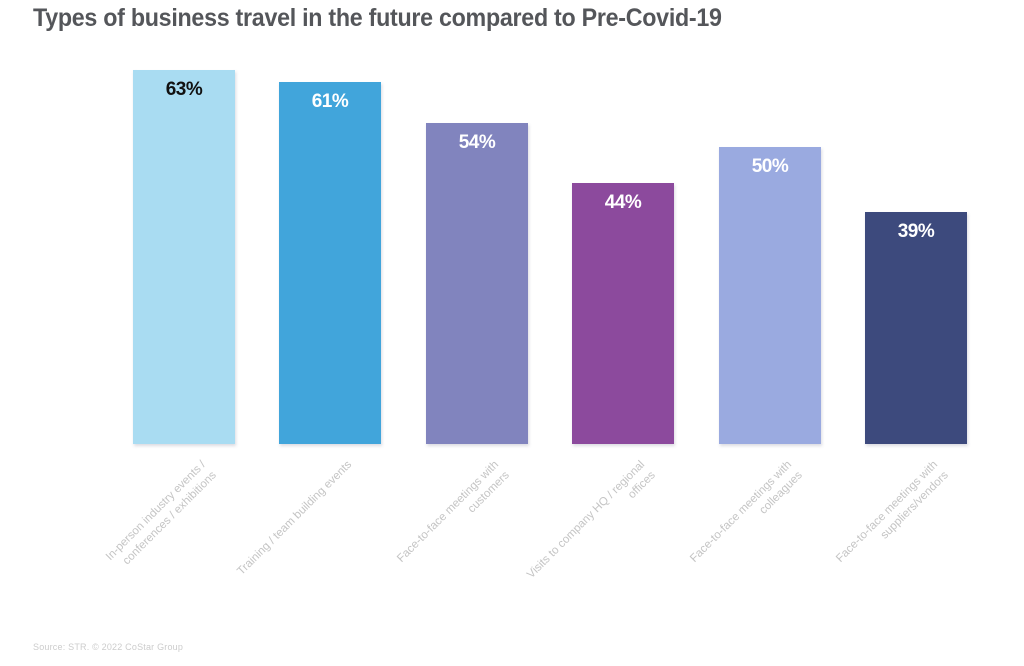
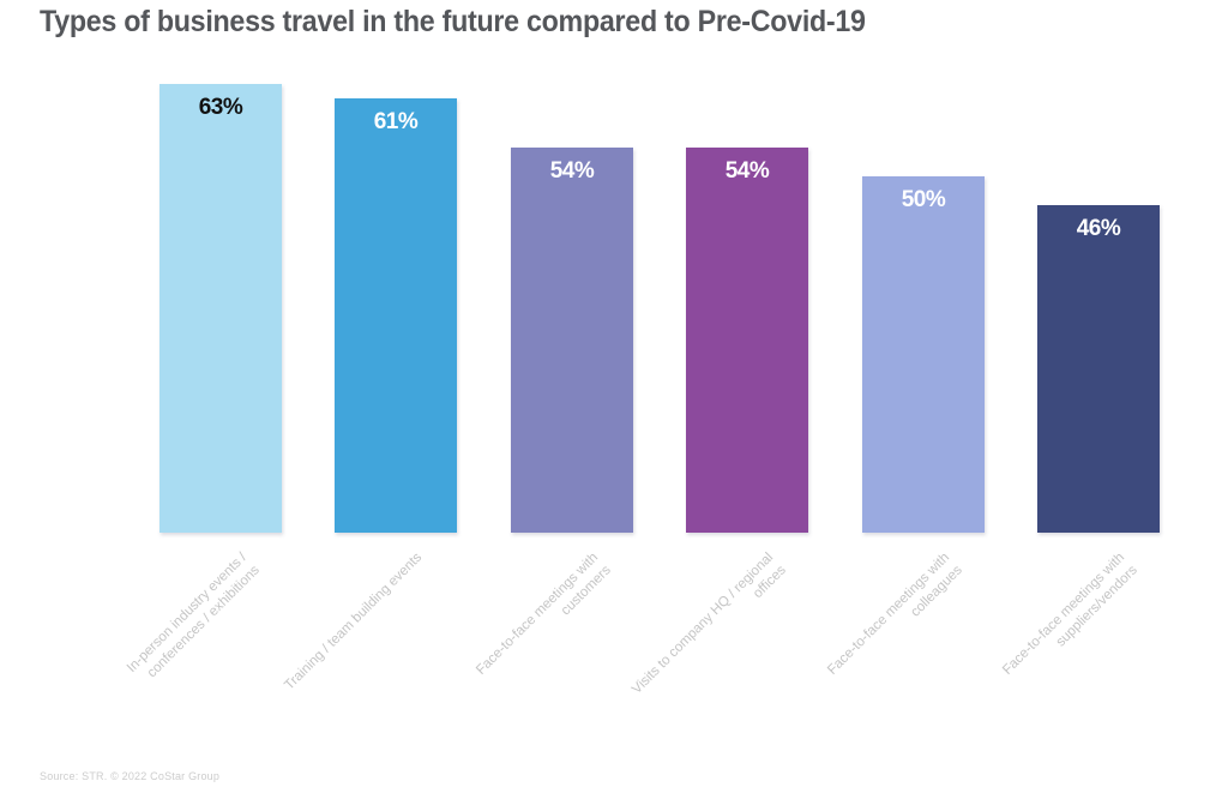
Visits to company HQ / regional offices: 44% -> 54%
Face-to-face meetings with suppliers/vendors: 39% -> 46%
